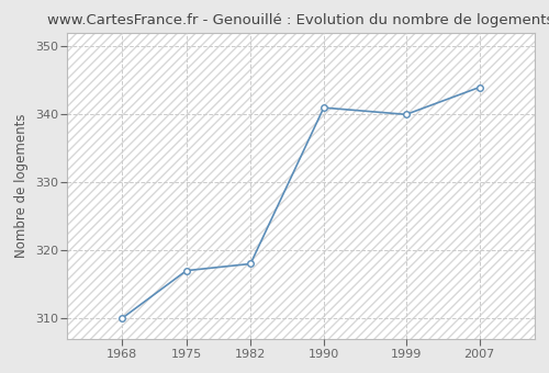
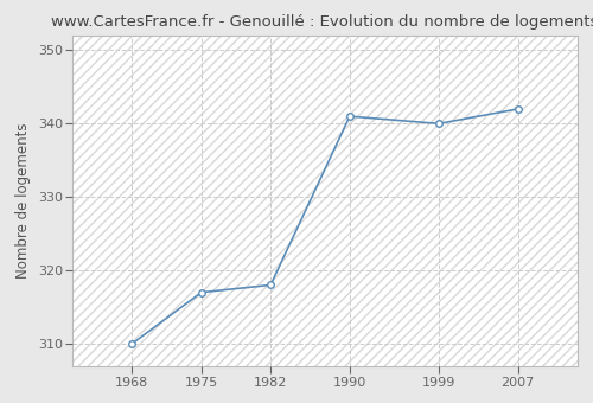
2007: 344 -> 342
